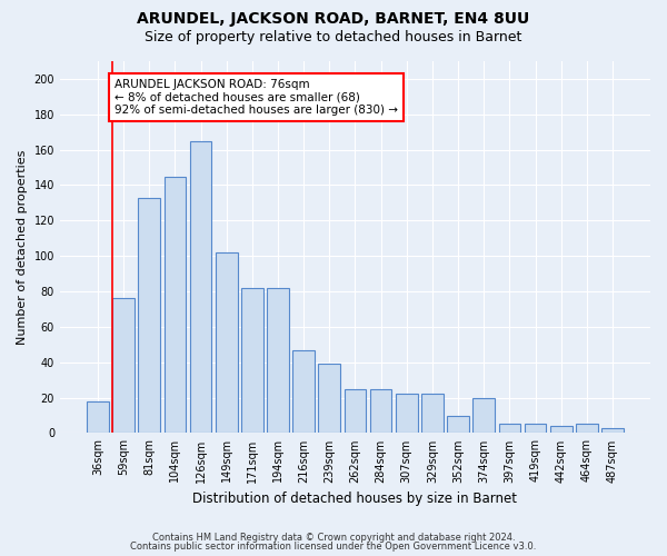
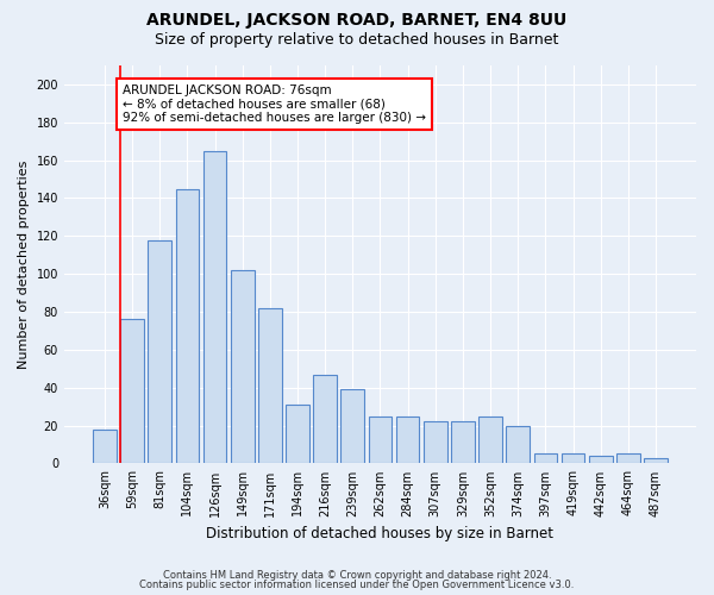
81sqm: 133 -> 118
194sqm: 82 -> 31
352sqm: 10 -> 25
